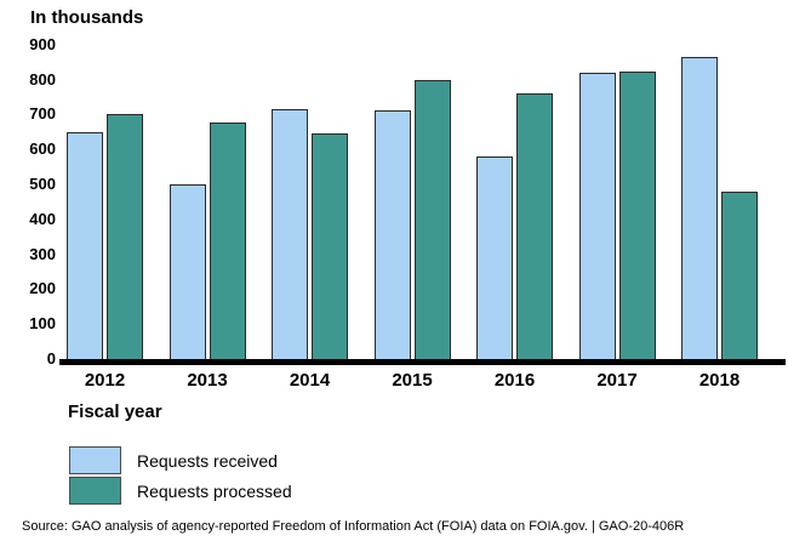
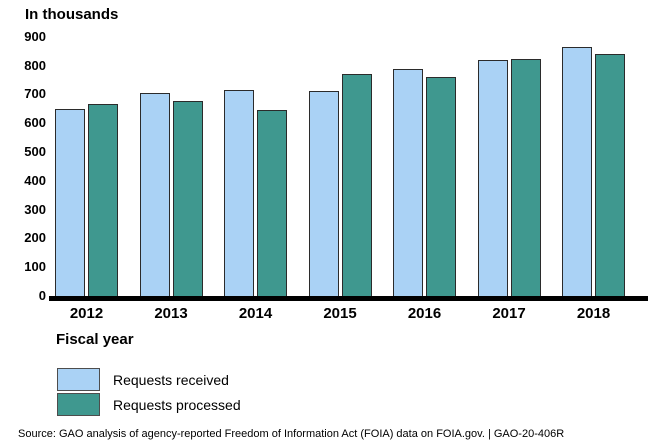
Requests processed/2012: 700 -> 670
Requests received/2013: 500 -> 700
Requests processed/2015: 800 -> 770
Requests received/2016: 580 -> 790
Requests processed/2018: 480 -> 840
